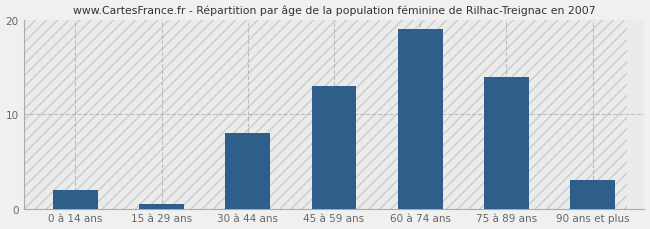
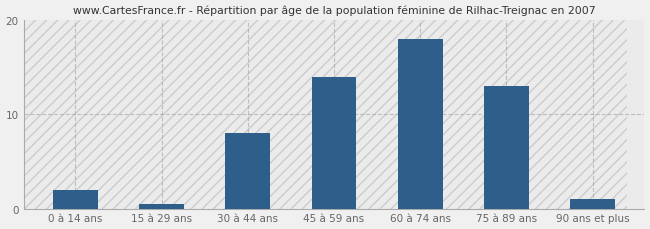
45 à 59 ans: 13.0 -> 14.0
60 à 74 ans: 19.0 -> 18.0
75 à 89 ans: 14.0 -> 13.0
90 ans et plus: 3.0 -> 1.0
